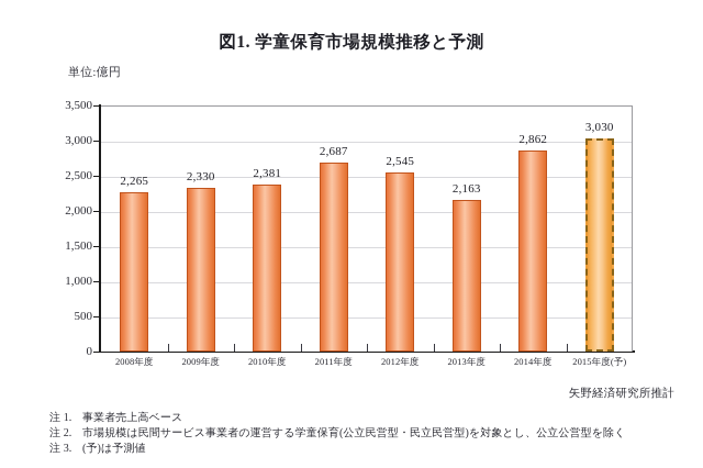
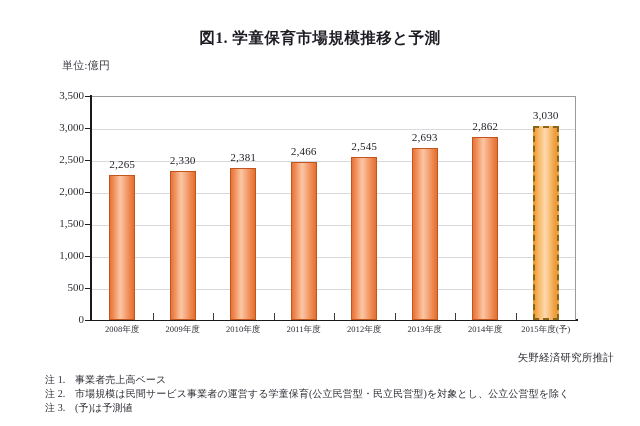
2011年度: 2,687 -> 2,466
2013年度: 2,163 -> 2,693
